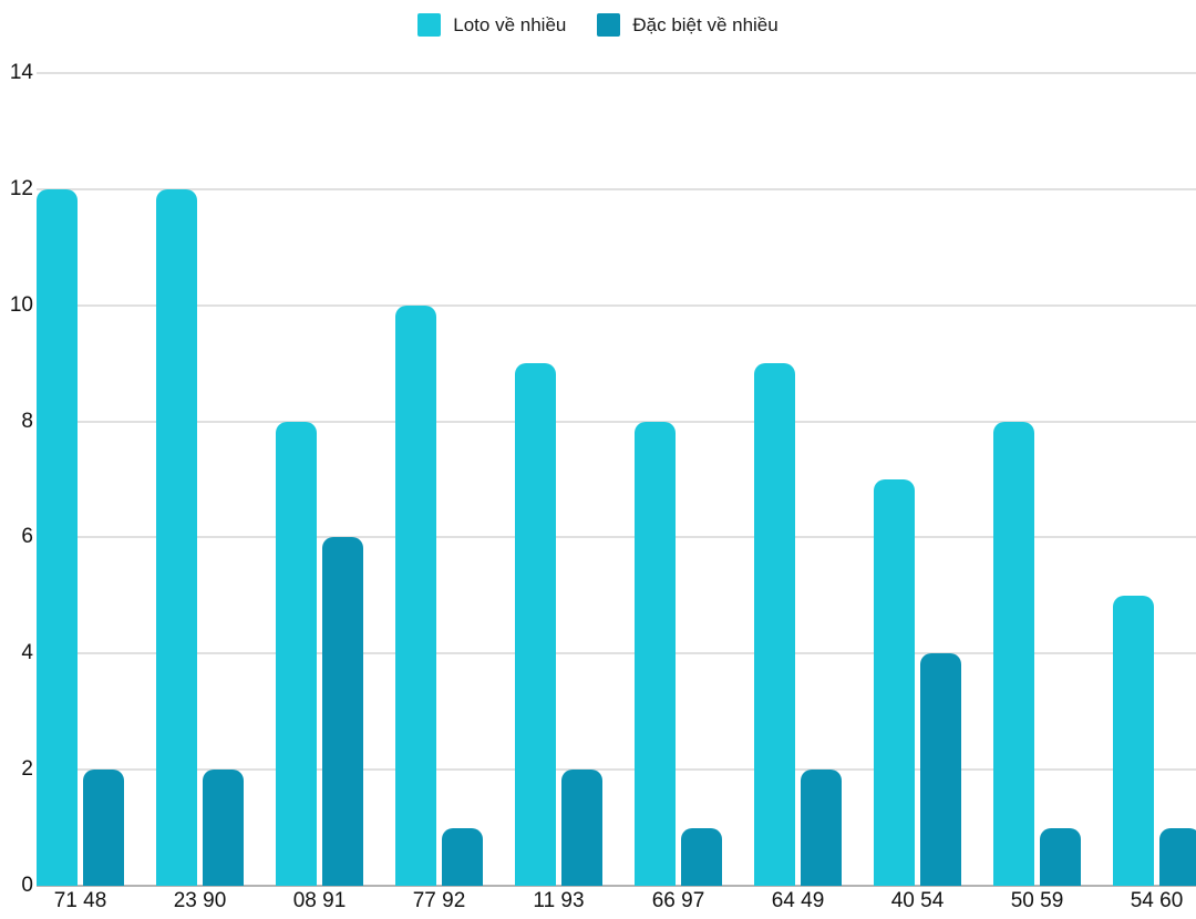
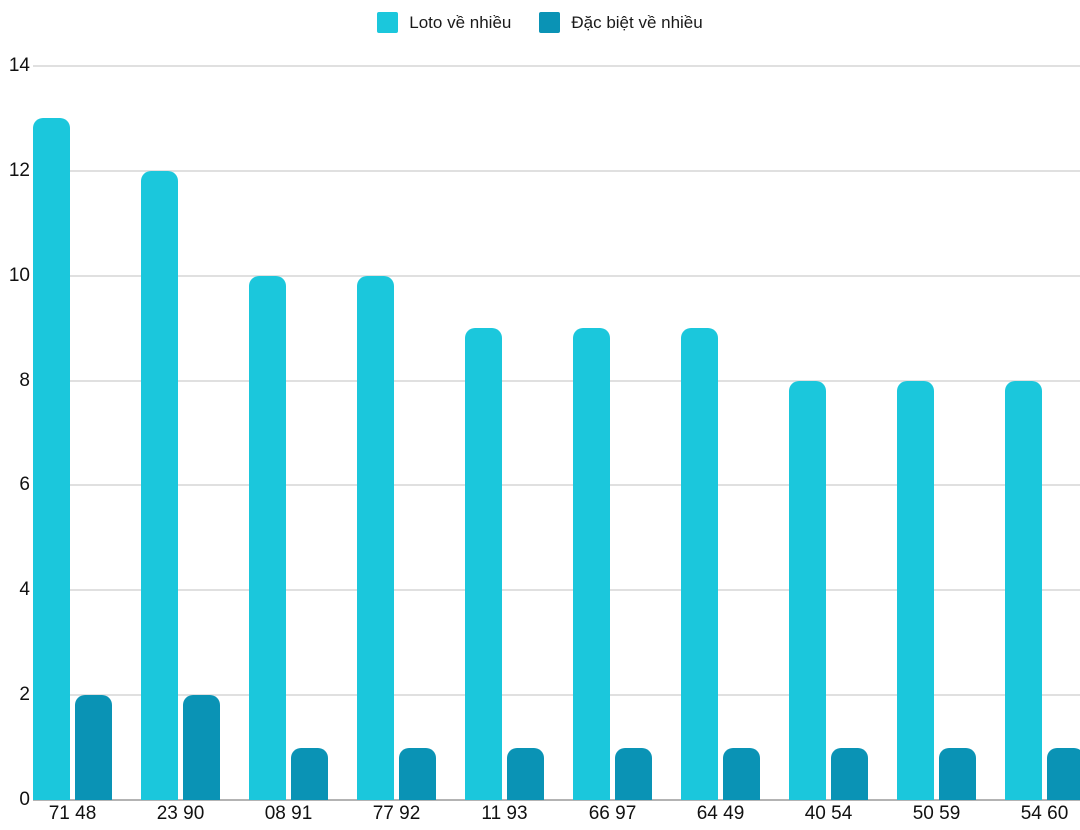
Loto về nhiều/71 48: 12 -> 13
Loto về nhiều/08 91: 8 -> 10
Đặc biệt về nhiều/08 91: 6 -> 1
Đặc biệt về nhiều/11 93: 2 -> 1
Loto về nhiều/66 97: 8 -> 9
Đặc biệt về nhiều/64 49: 2 -> 1
Loto về nhiều/40 54: 7 -> 8
Đặc biệt về nhiều/40 54: 4 -> 1
Loto về nhiều/54 60: 5 -> 8
